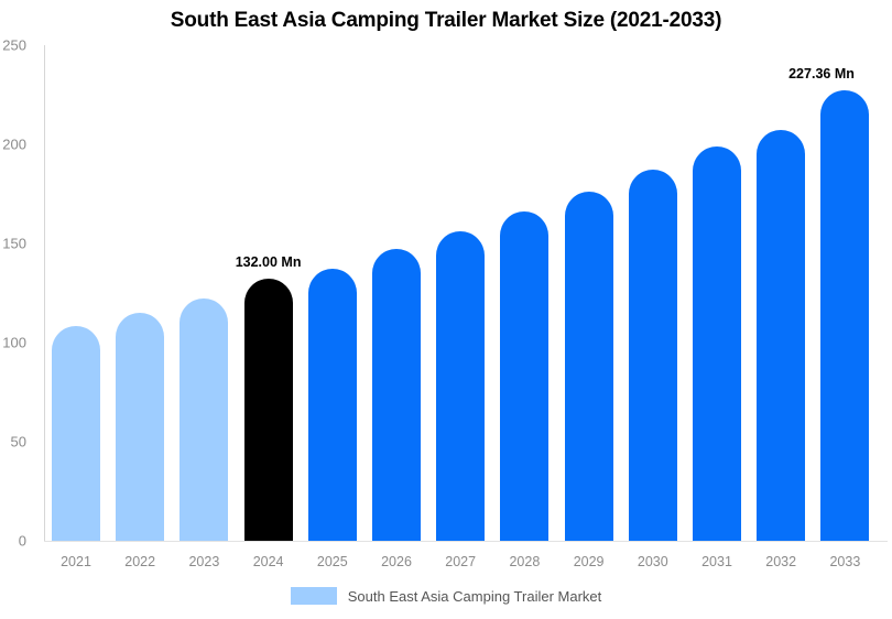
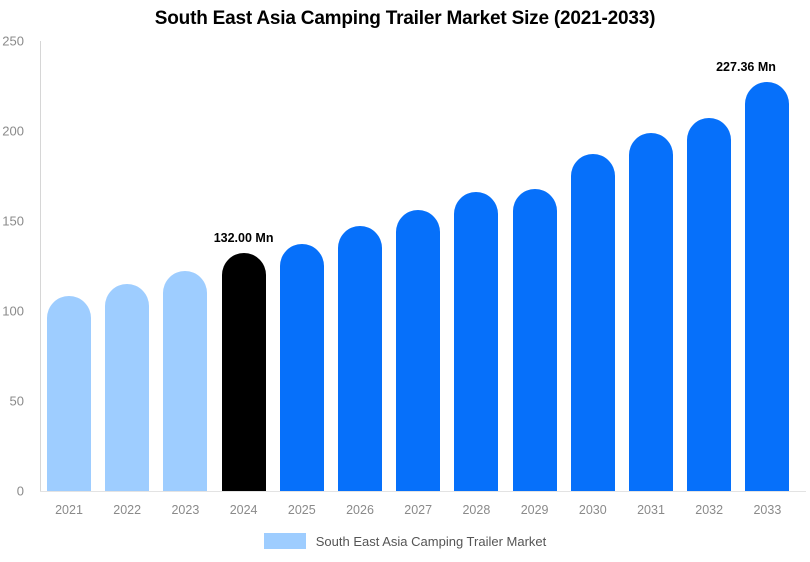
2029: 176 -> 168
